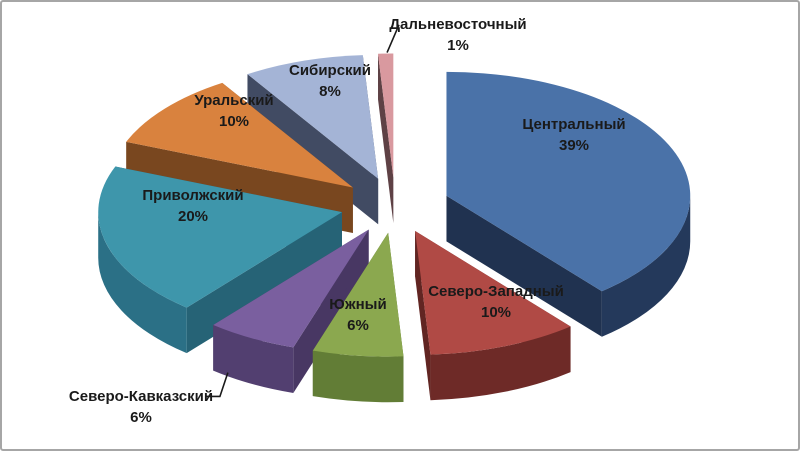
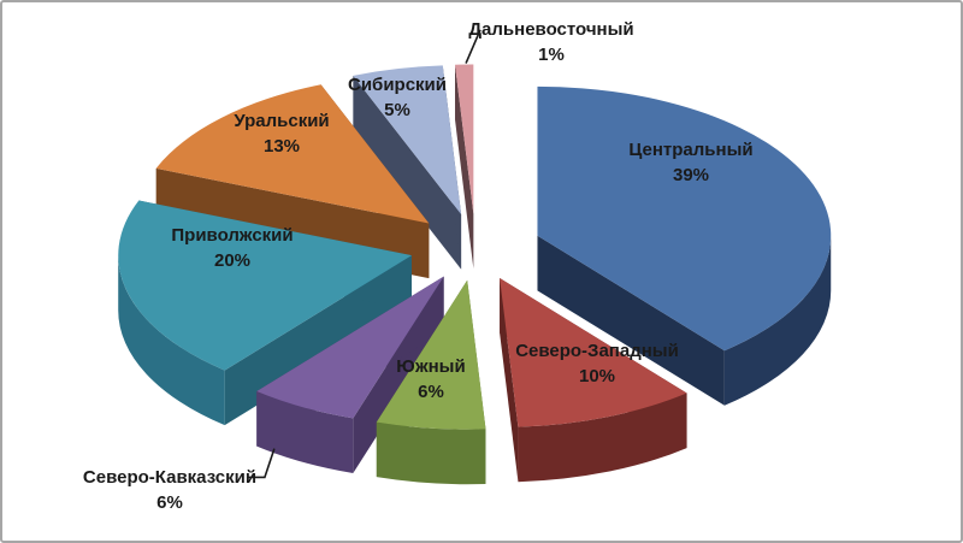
Уральский: 10% -> 13%
Сибирский: 8% -> 5%
